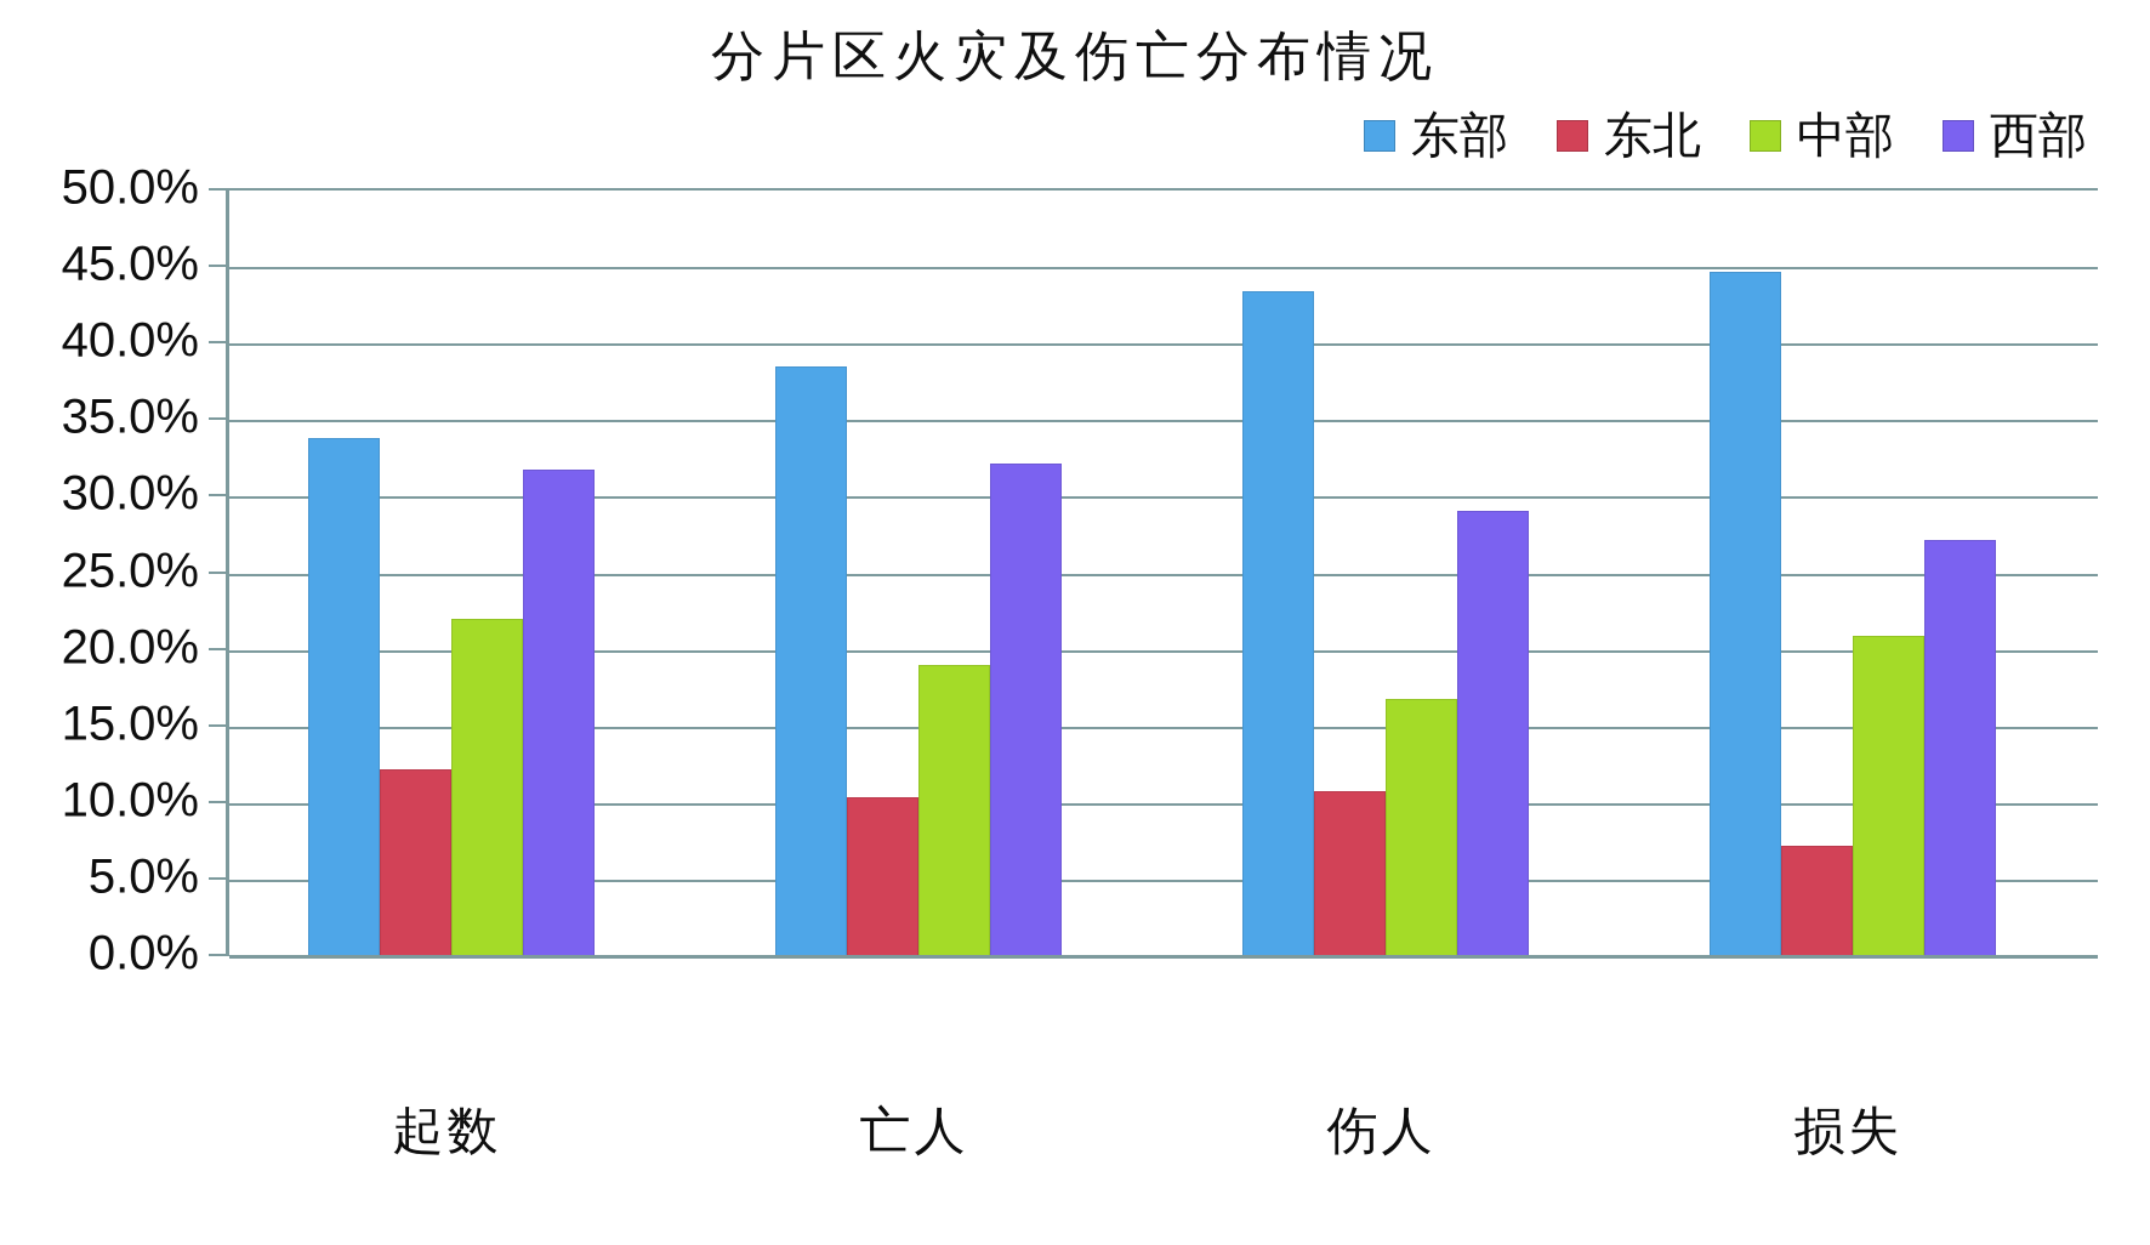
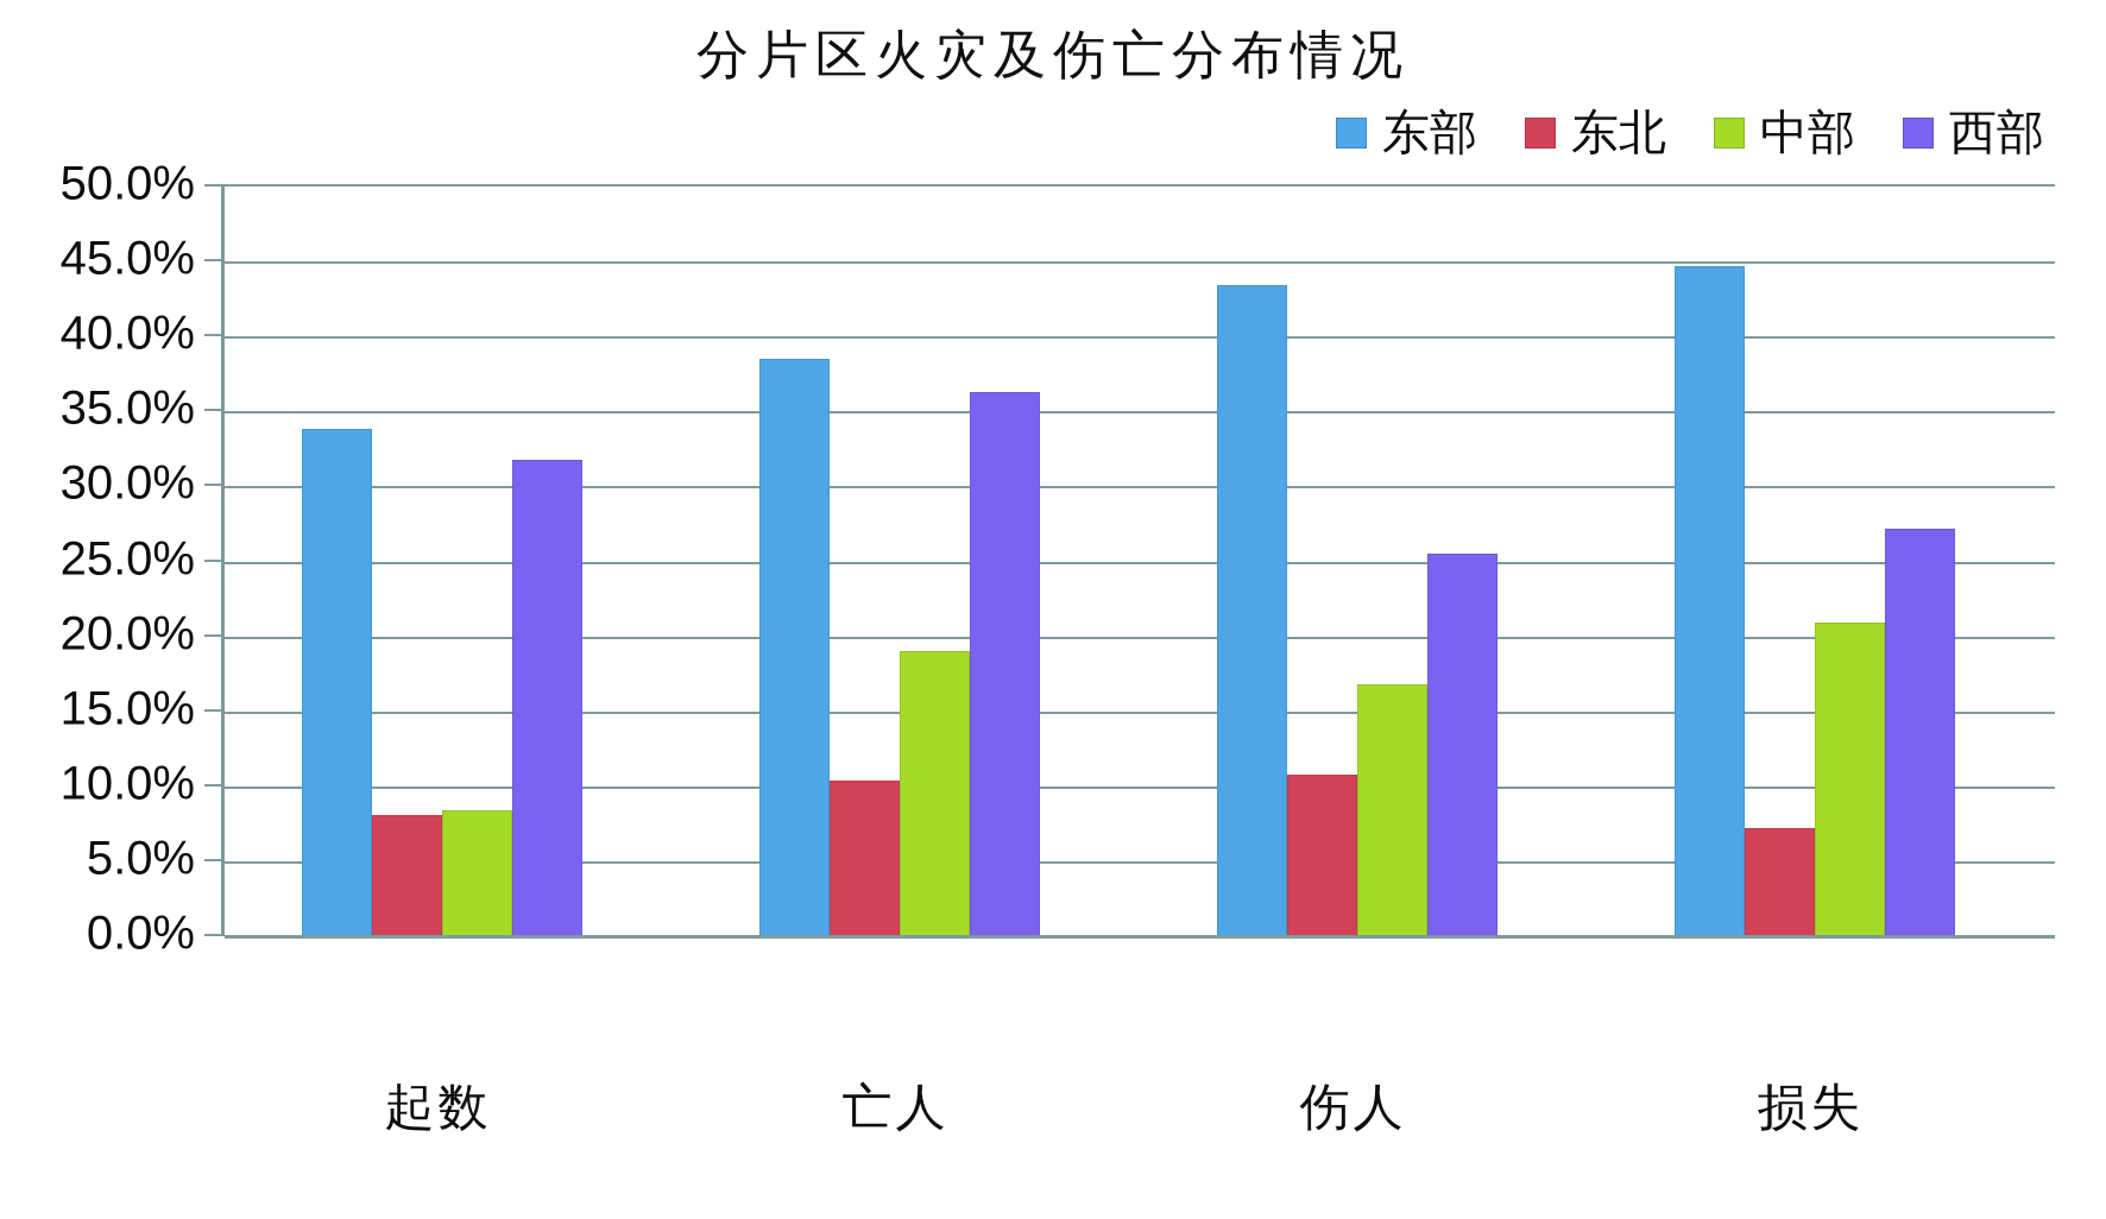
东北/起数: 12.2% -> 8.1%
中部/起数: 22.0% -> 8.4%
西部/亡人: 32.2% -> 36.3%
西部/伤人: 29.1% -> 25.5%
